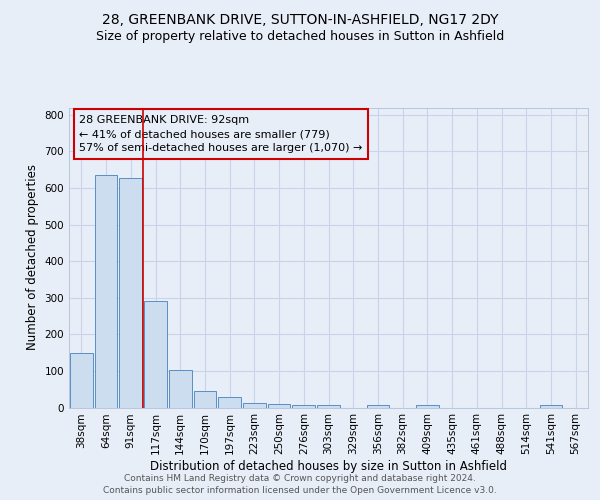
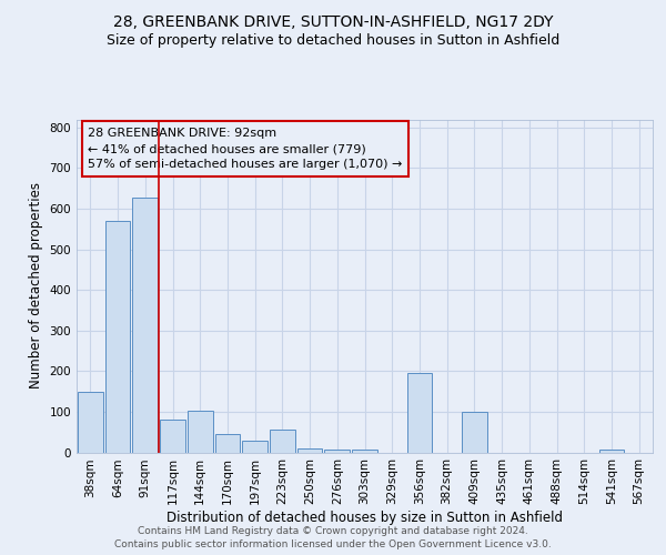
64sqm: 635 -> 570
117sqm: 290 -> 80
223sqm: 13 -> 55
356sqm: 8 -> 195
409sqm: 8 -> 100
